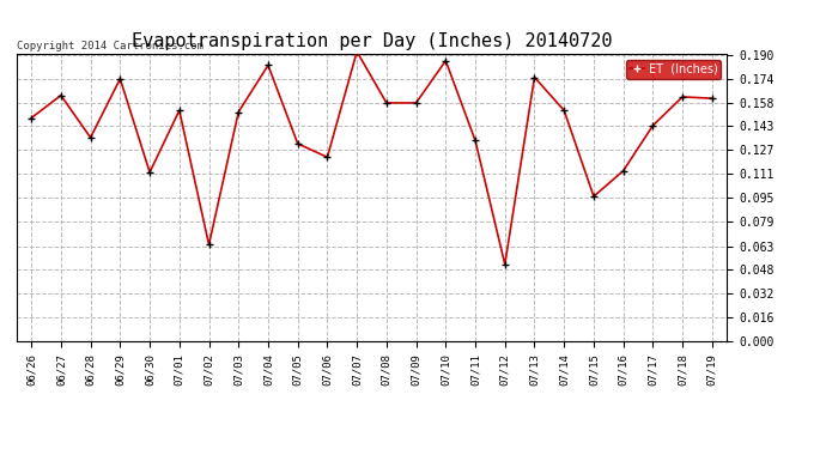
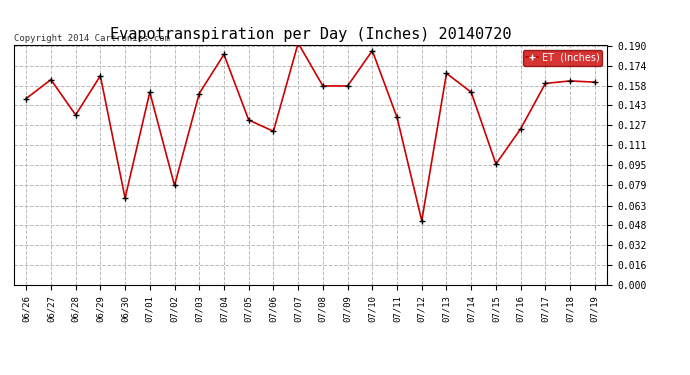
06/29: 0.174 -> 0.166
06/30: 0.112 -> 0.069
07/02: 0.064 -> 0.079
07/13: 0.175 -> 0.168
07/16: 0.113 -> 0.124
07/17: 0.143 -> 0.160
